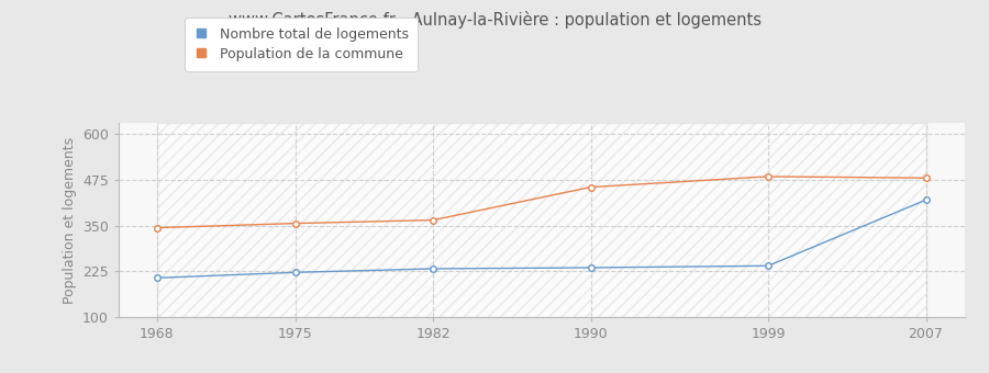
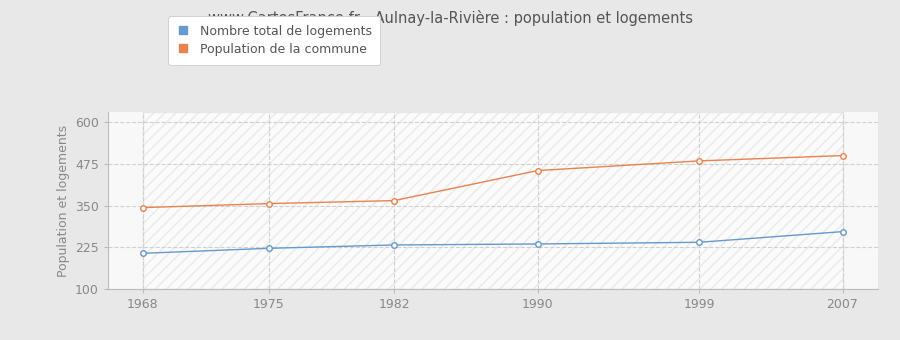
Nombre total de logements/2007: 420 -> 272
Population de la commune/2007: 480 -> 500
